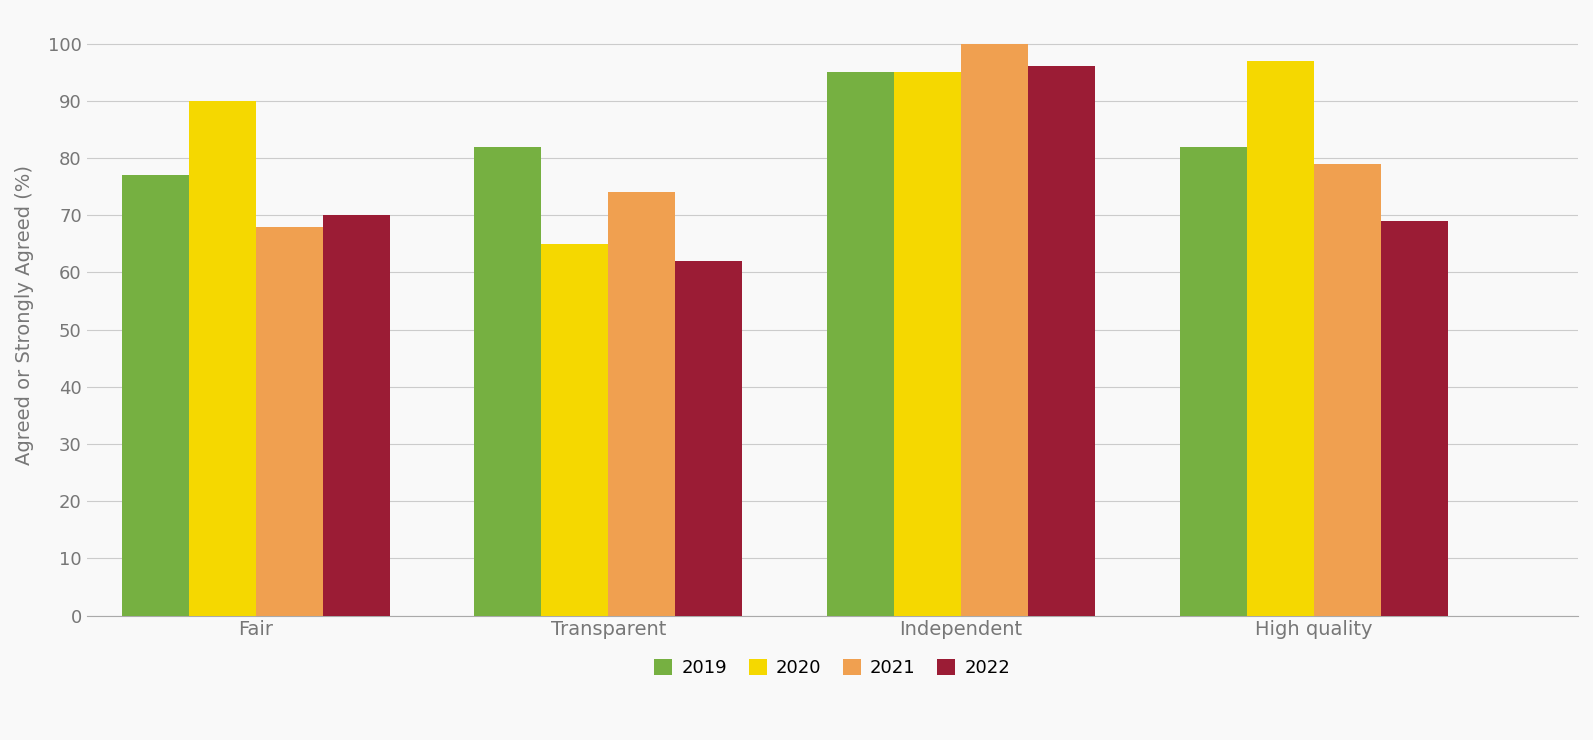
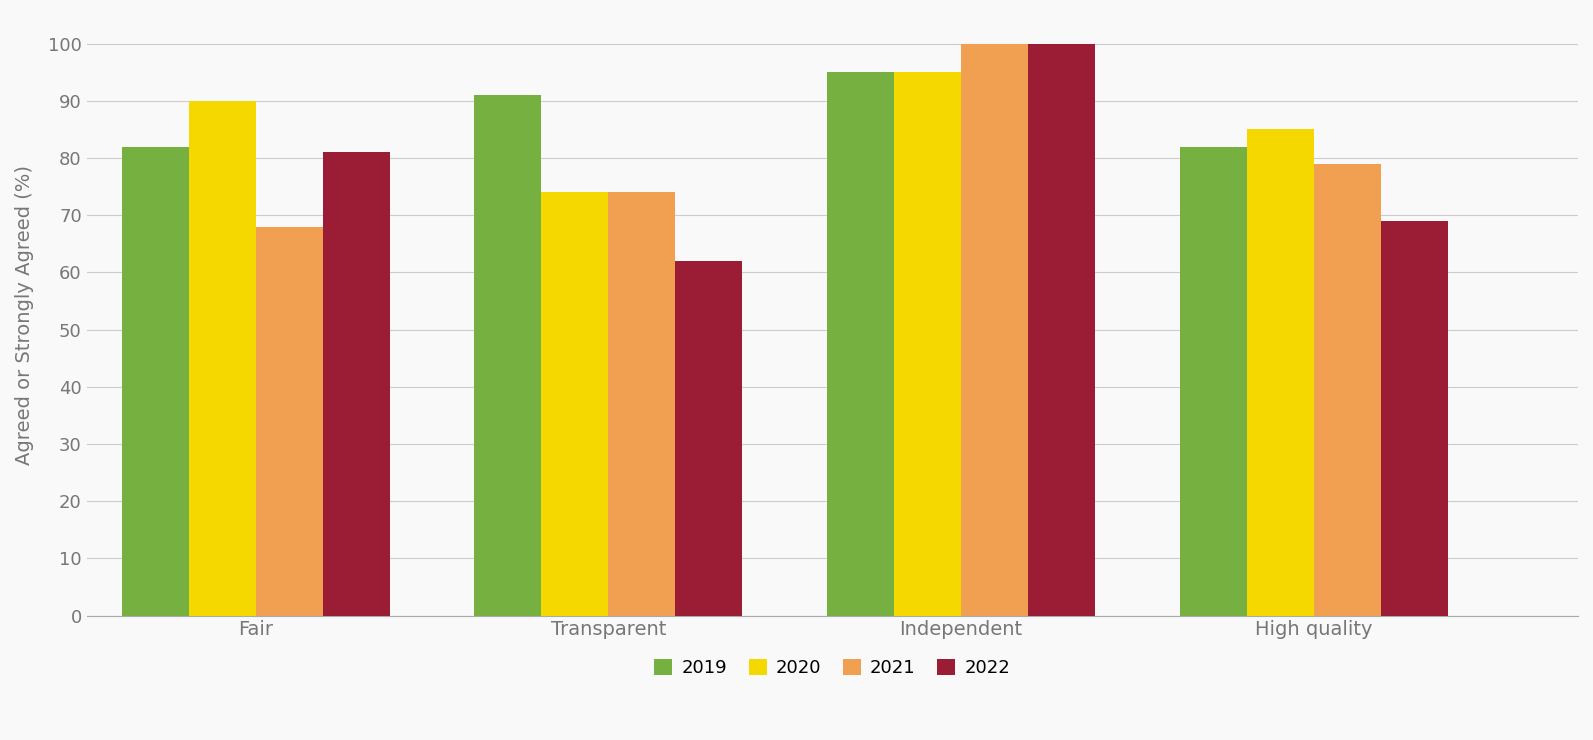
2019/Fair: 77 -> 82
2022/Fair: 70 -> 81
2019/Transparent: 82 -> 91
2020/Transparent: 65 -> 74
2022/Independent: 96 -> 100
2020/High quality: 97 -> 85
